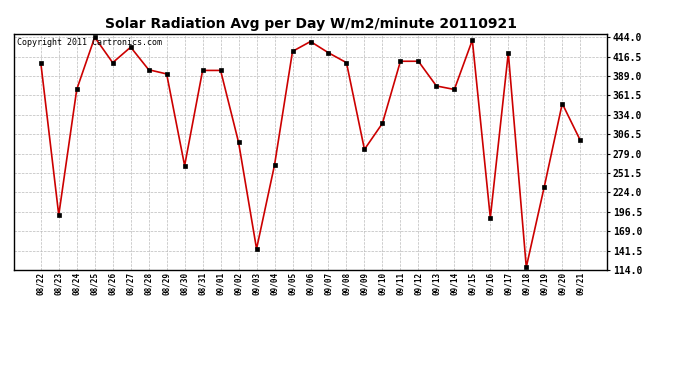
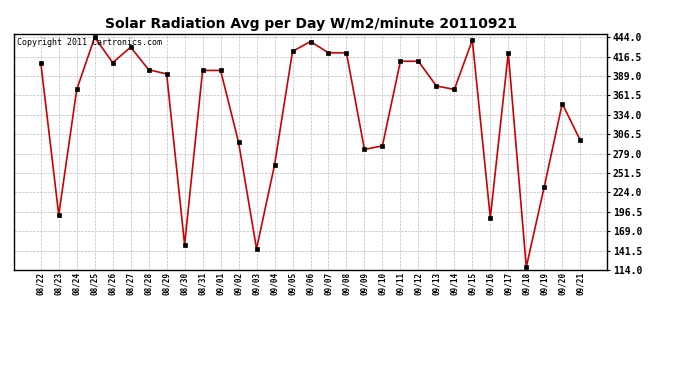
08/30: 262 -> 150
09/08: 408 -> 422
09/10: 322 -> 290
